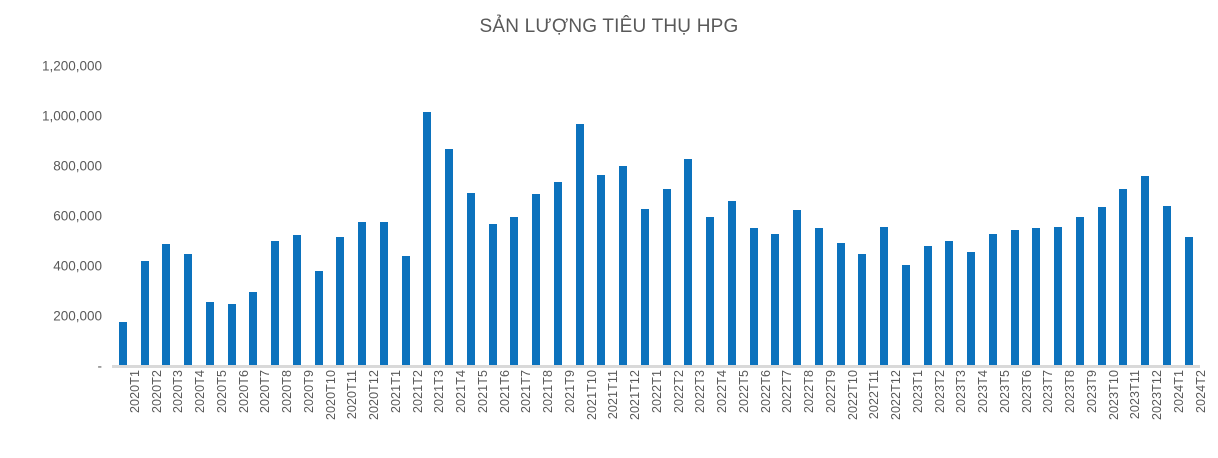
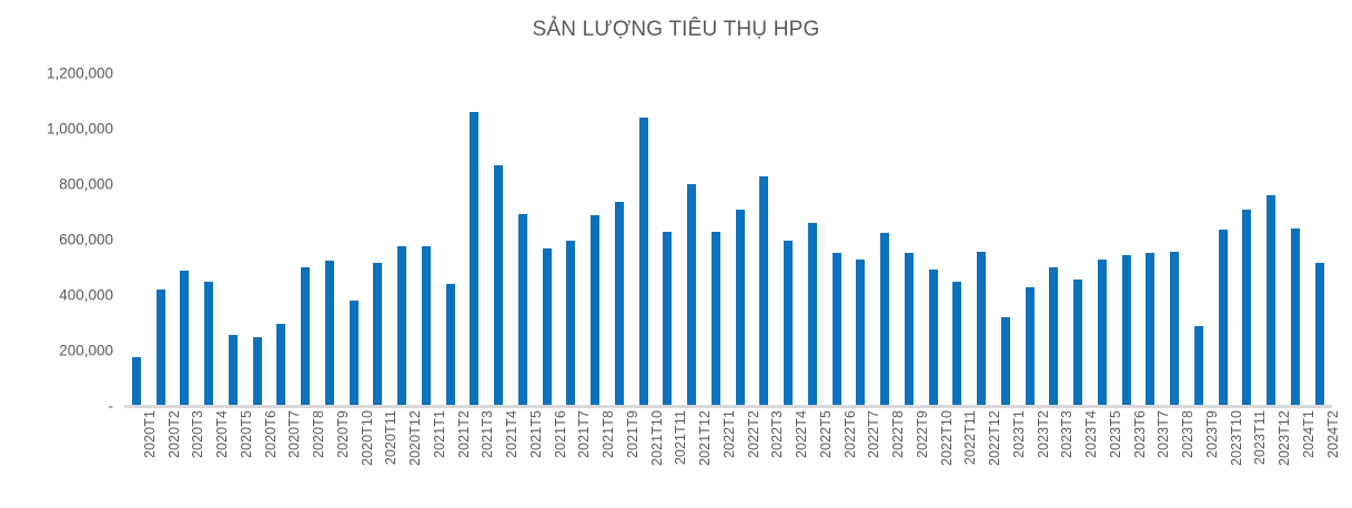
2021T3: 1020000 -> 1060000
2021T10: 970000 -> 1040000
2021T11: 760000 -> 630000
2023T1: 400000 -> 320000
2023T2: 480000 -> 430000
2023T9: 600000 -> 290000
